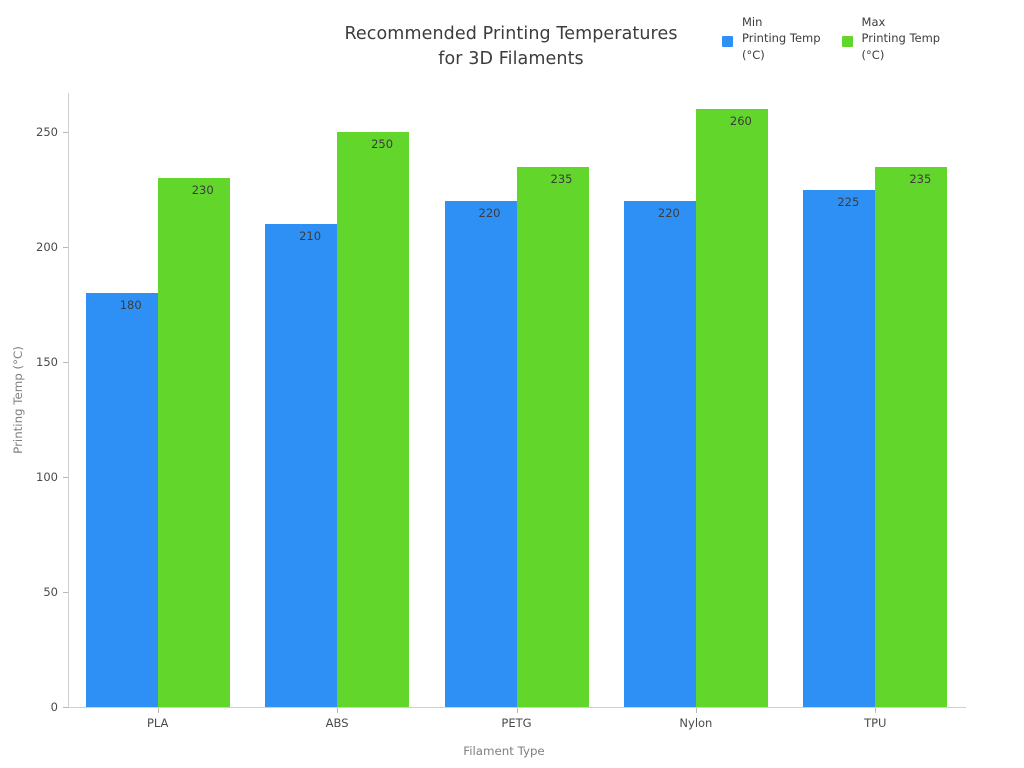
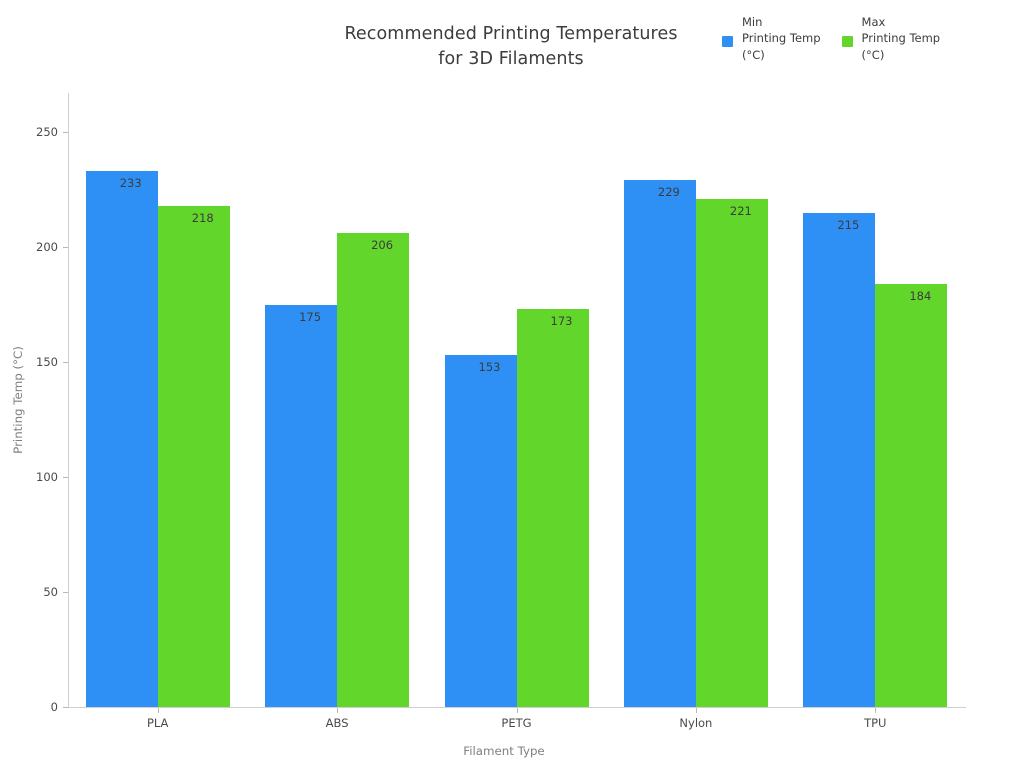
Min Printing Temp (°C)/PLA: 180 -> 233
Max Printing Temp (°C)/PLA: 230 -> 218
Min Printing Temp (°C)/ABS: 210 -> 175
Max Printing Temp (°C)/ABS: 250 -> 206
Min Printing Temp (°C)/PETG: 220 -> 153
Max Printing Temp (°C)/PETG: 235 -> 173
Min Printing Temp (°C)/Nylon: 220 -> 229
Max Printing Temp (°C)/Nylon: 260 -> 221
Min Printing Temp (°C)/TPU: 225 -> 215
Max Printing Temp (°C)/TPU: 235 -> 184
